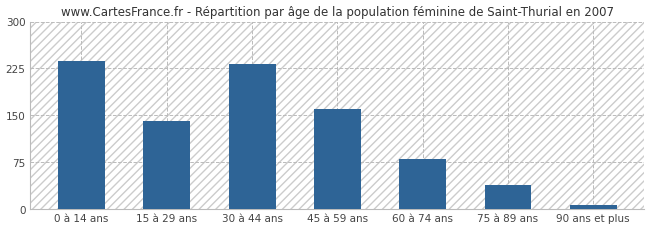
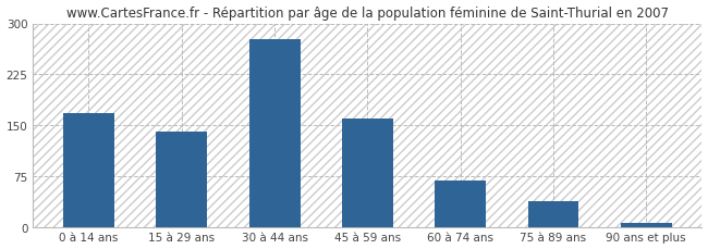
0 à 14 ans: 236 -> 168
30 à 44 ans: 232 -> 276
60 à 74 ans: 79 -> 68
